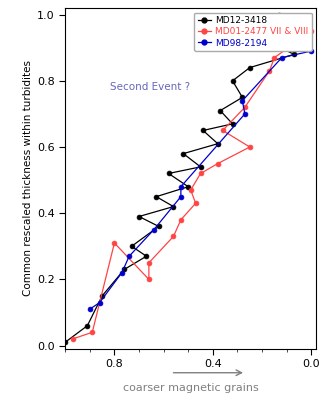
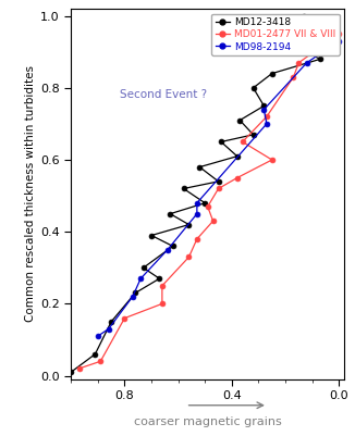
MD01-2477 VII & VIII/0.8: 0.31 -> 0.16
MD98-2194/0.0: 0.89 -> 0.93
